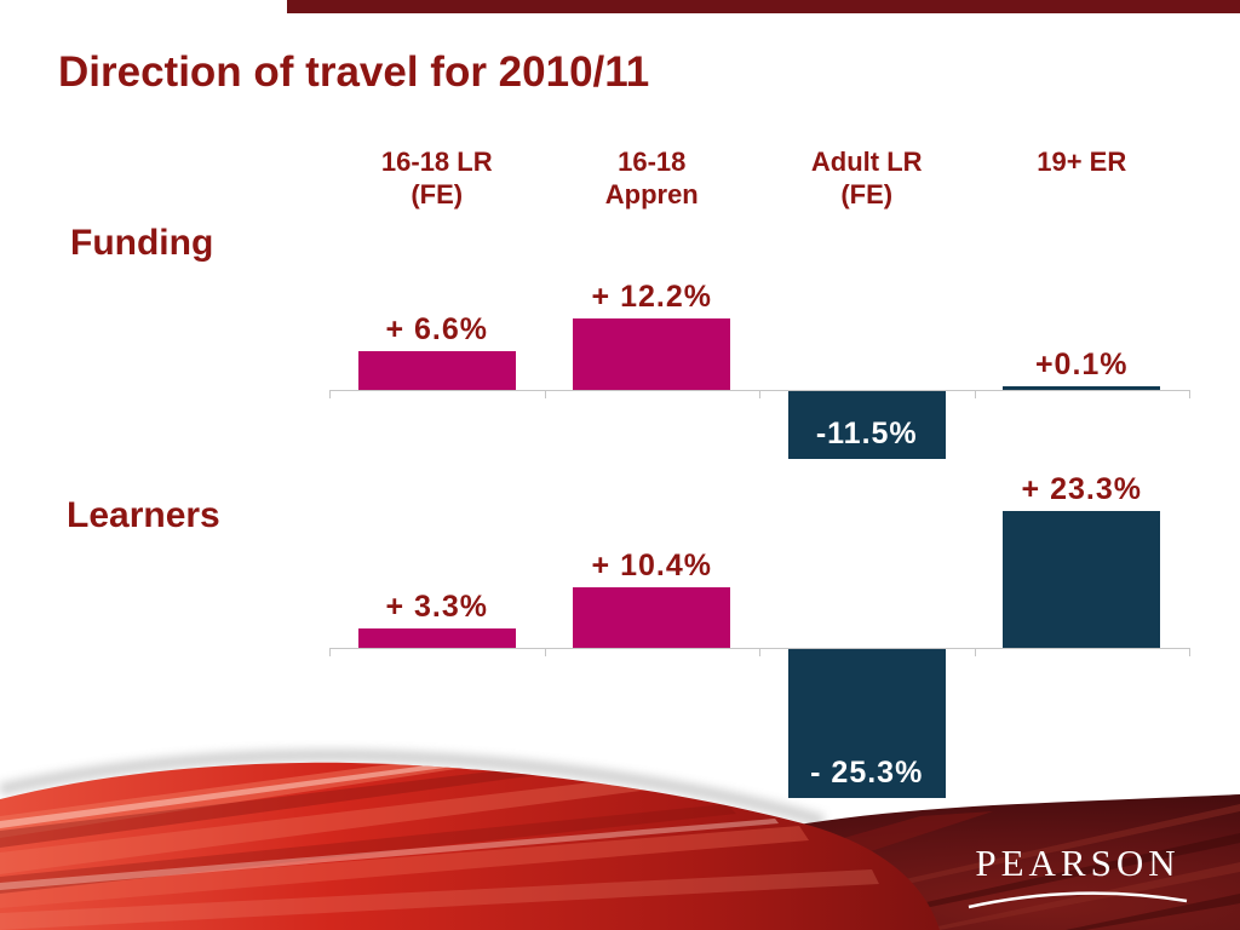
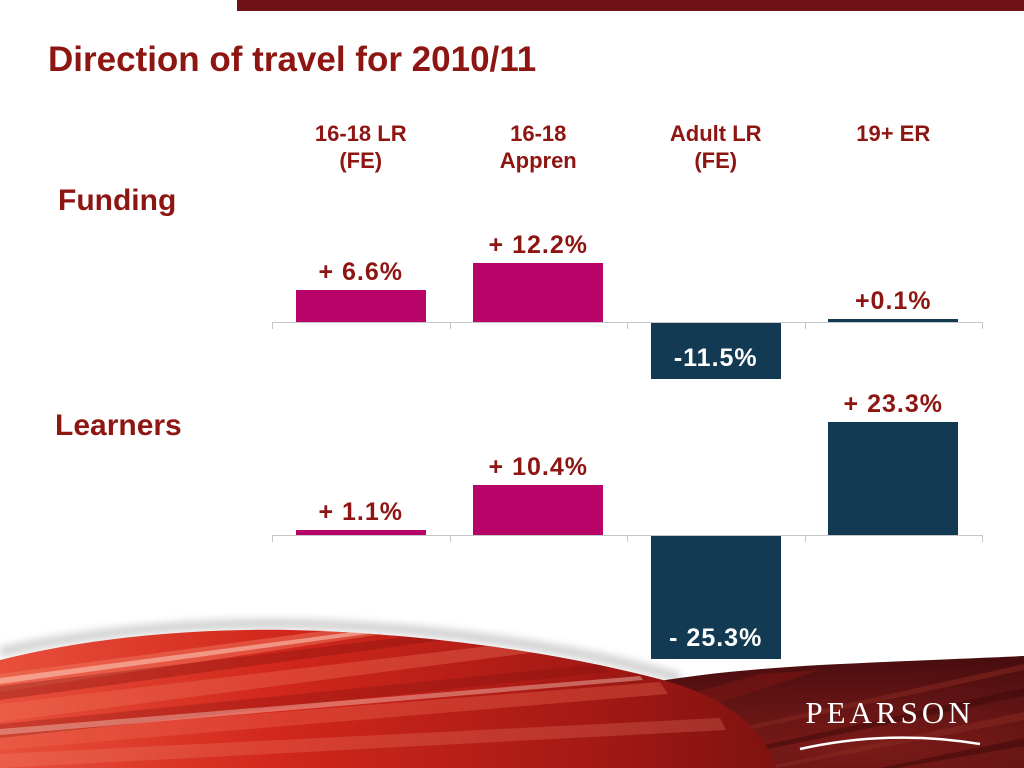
Learners/16-18 LR (FE): 3.3% -> 1.1%
